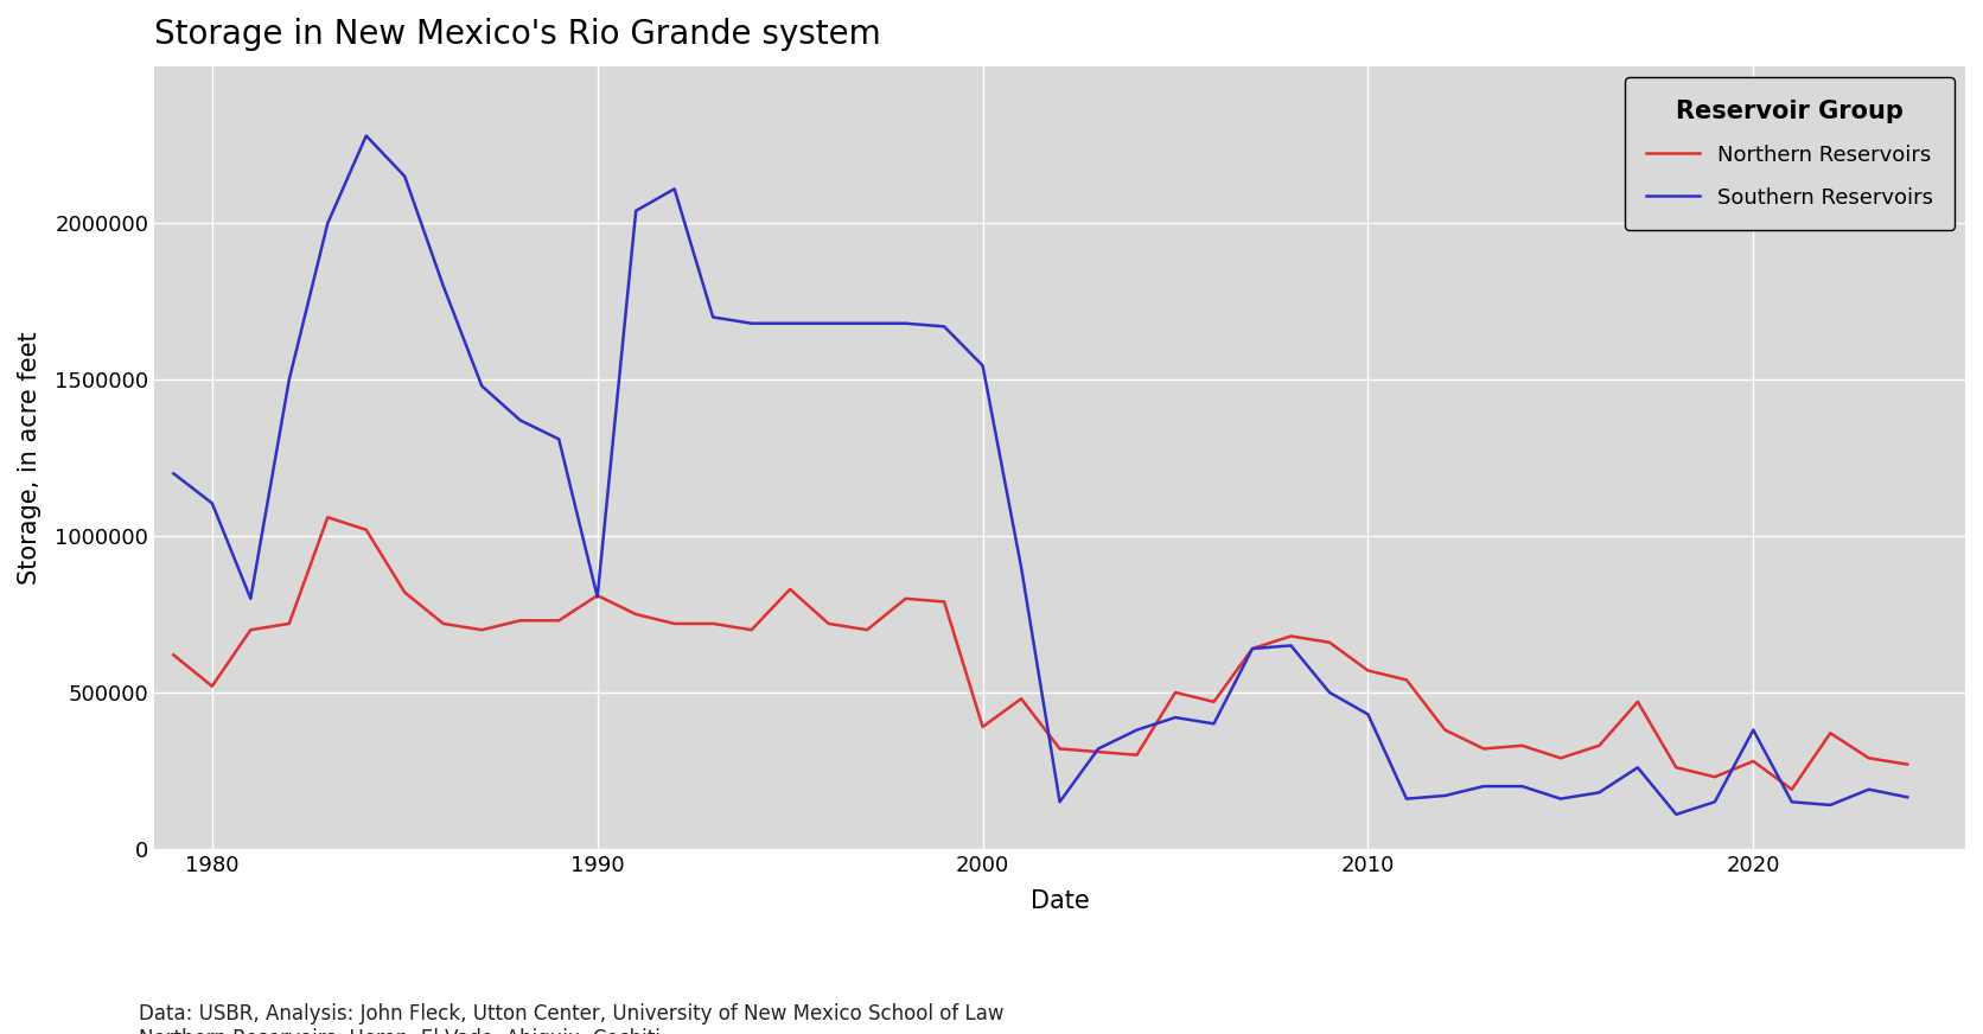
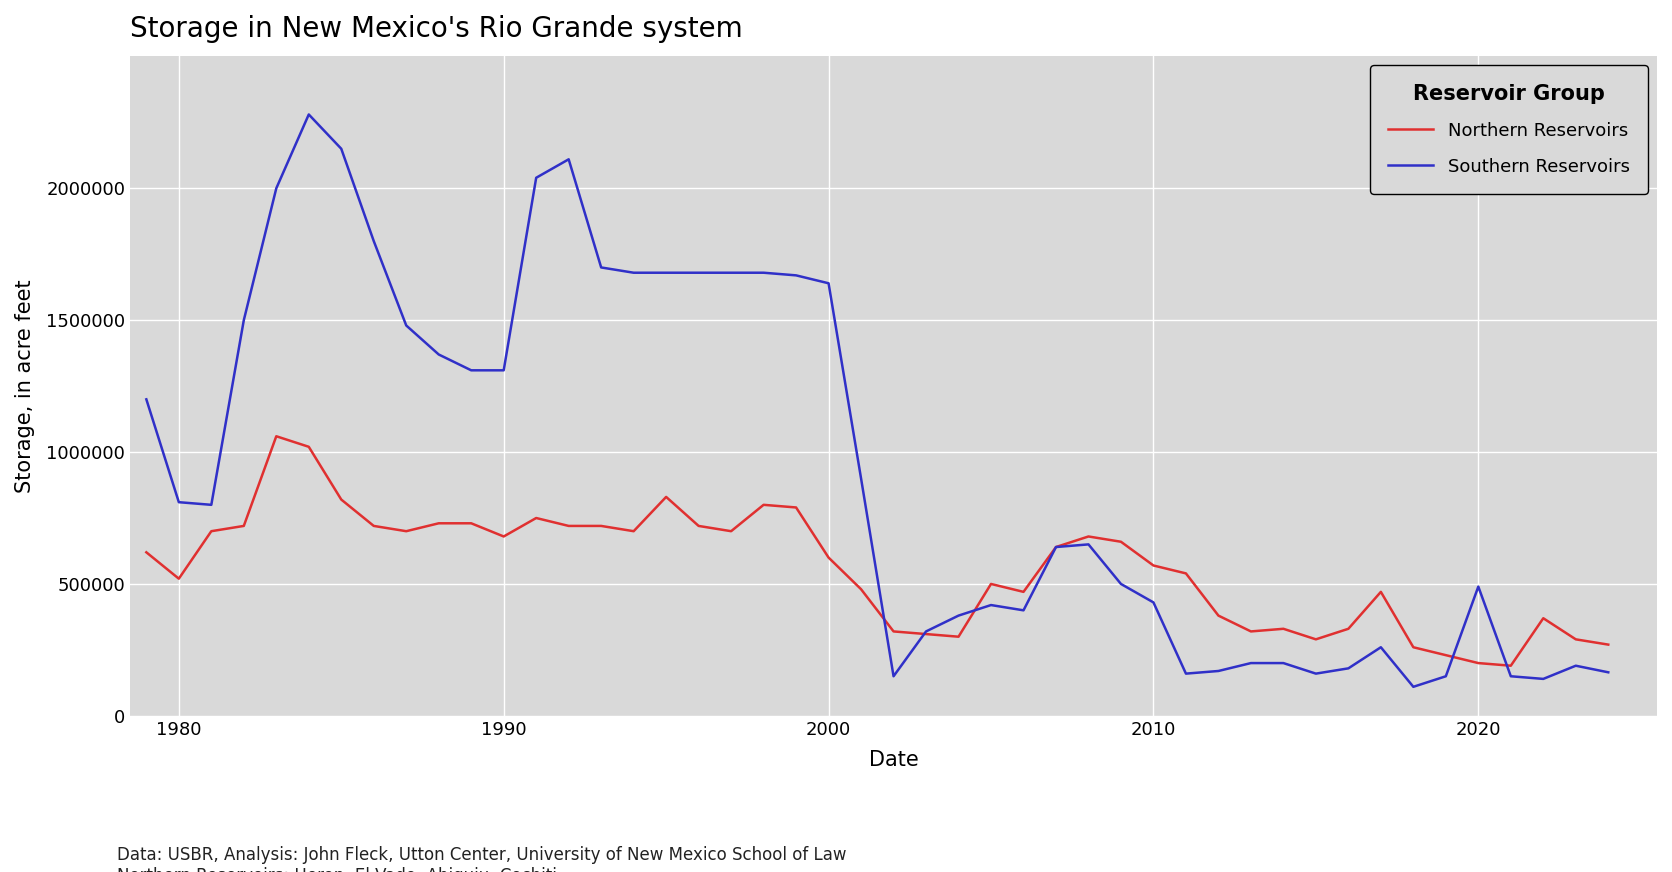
Southern Reservoirs/1980: 1105000 -> 810000
Northern Reservoirs/1990: 810000 -> 680000
Southern Reservoirs/1990: 805000 -> 1310000
Northern Reservoirs/2000: 390000 -> 600000
Southern Reservoirs/2000: 1545000 -> 1640000
Northern Reservoirs/2020: 280000 -> 200000
Southern Reservoirs/2020: 380000 -> 490000
